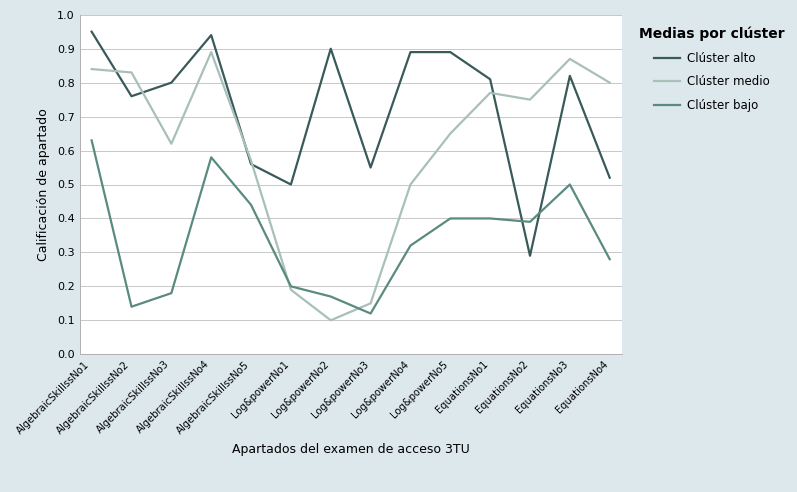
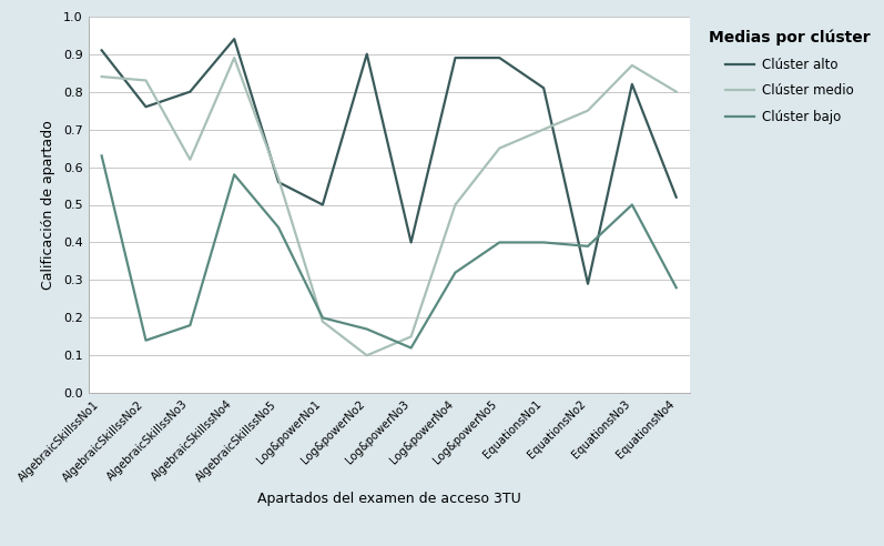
Clúster alto/AlgebraicSkillssNo1: 0.95 -> 0.91
Clúster alto/Log&powerNo3: 0.55 -> 0.40
Clúster medio/EquationsNo1: 0.77 -> 0.70
